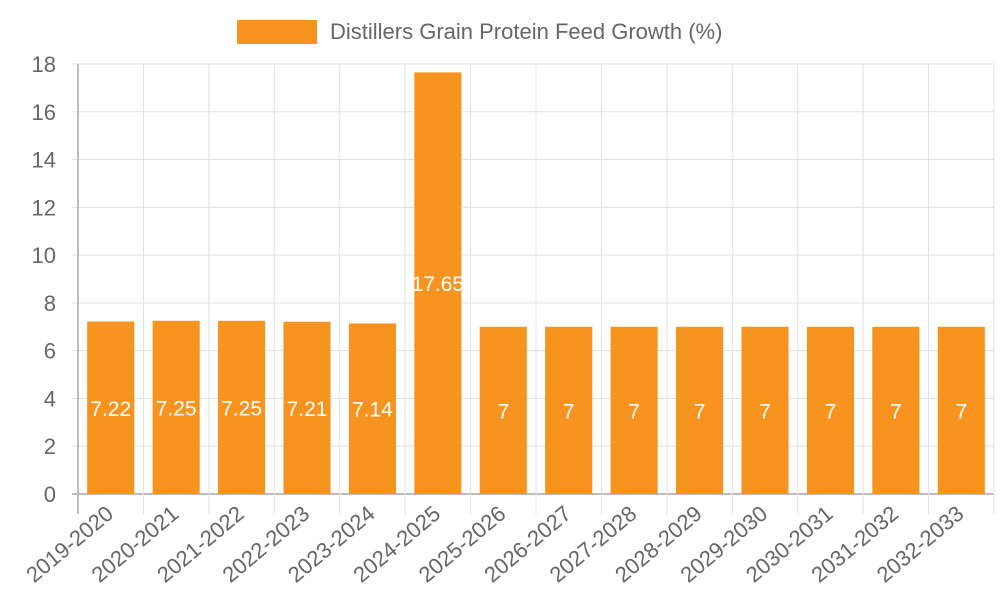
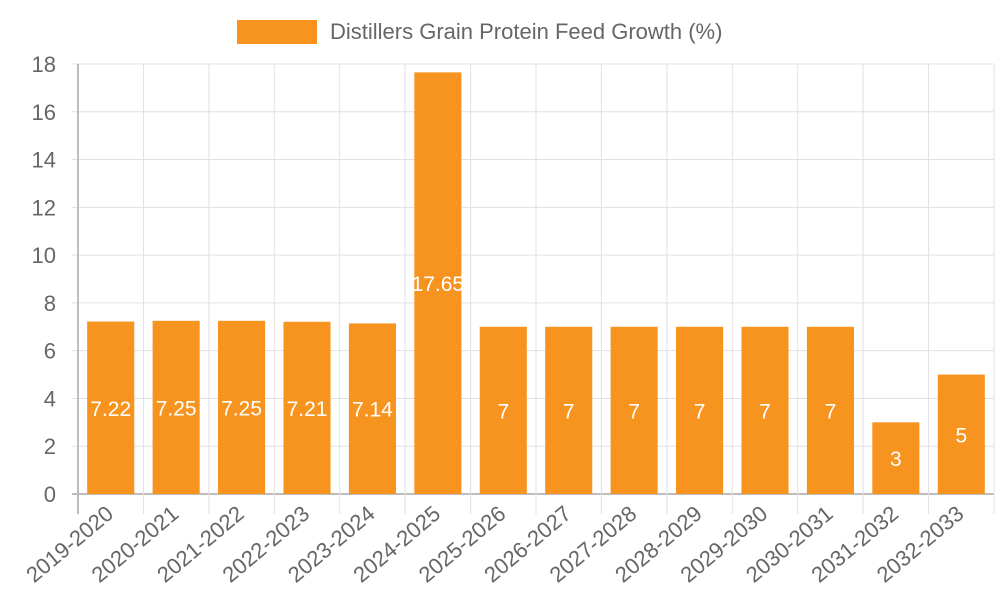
2031-2032: 7 -> 3
2032-2033: 7 -> 5
